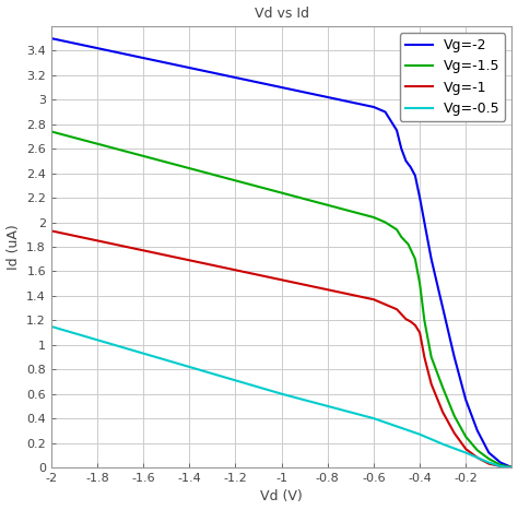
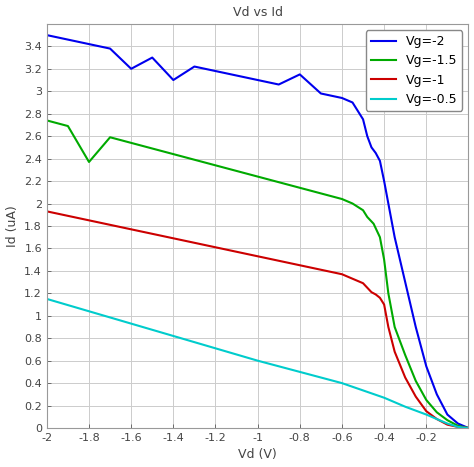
Vg=-1.5/-1.8: 2.64 -> 2.37
Vg=-2/-1.6: 3.34 -> 3.20
Vg=-2/-1.4: 3.26 -> 3.10
Vg=-2/-0.8: 3.02 -> 3.15
